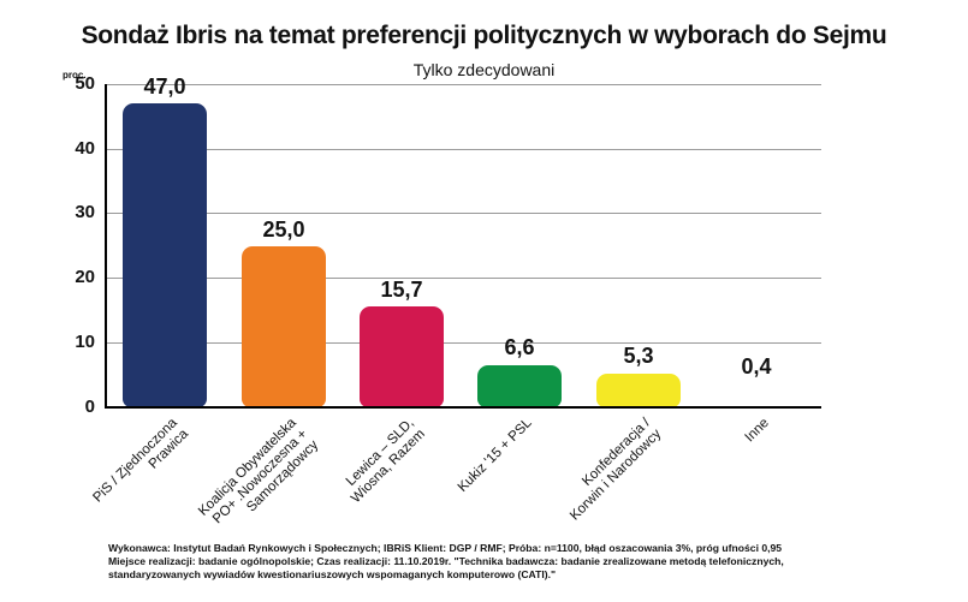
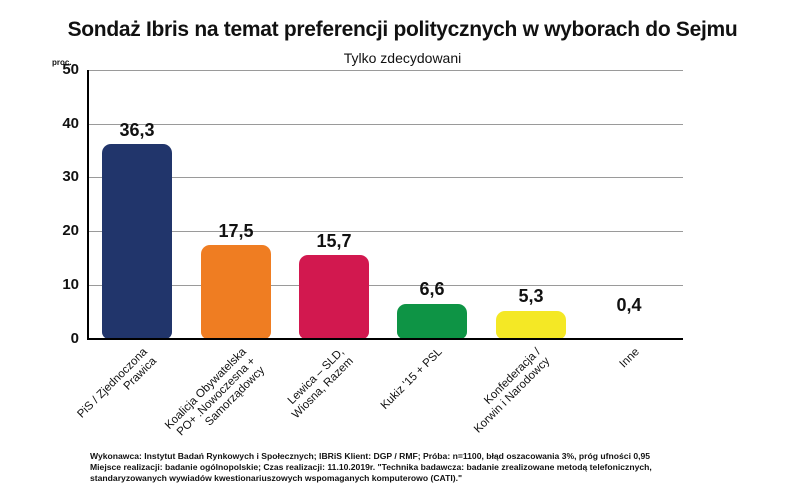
PiS / Zjednoczona Prawica: 47,0 -> 36,3
Koalicja Obywatelska PO+ .Nowoczesna + Samorządowcy: 25,0 -> 17,5
